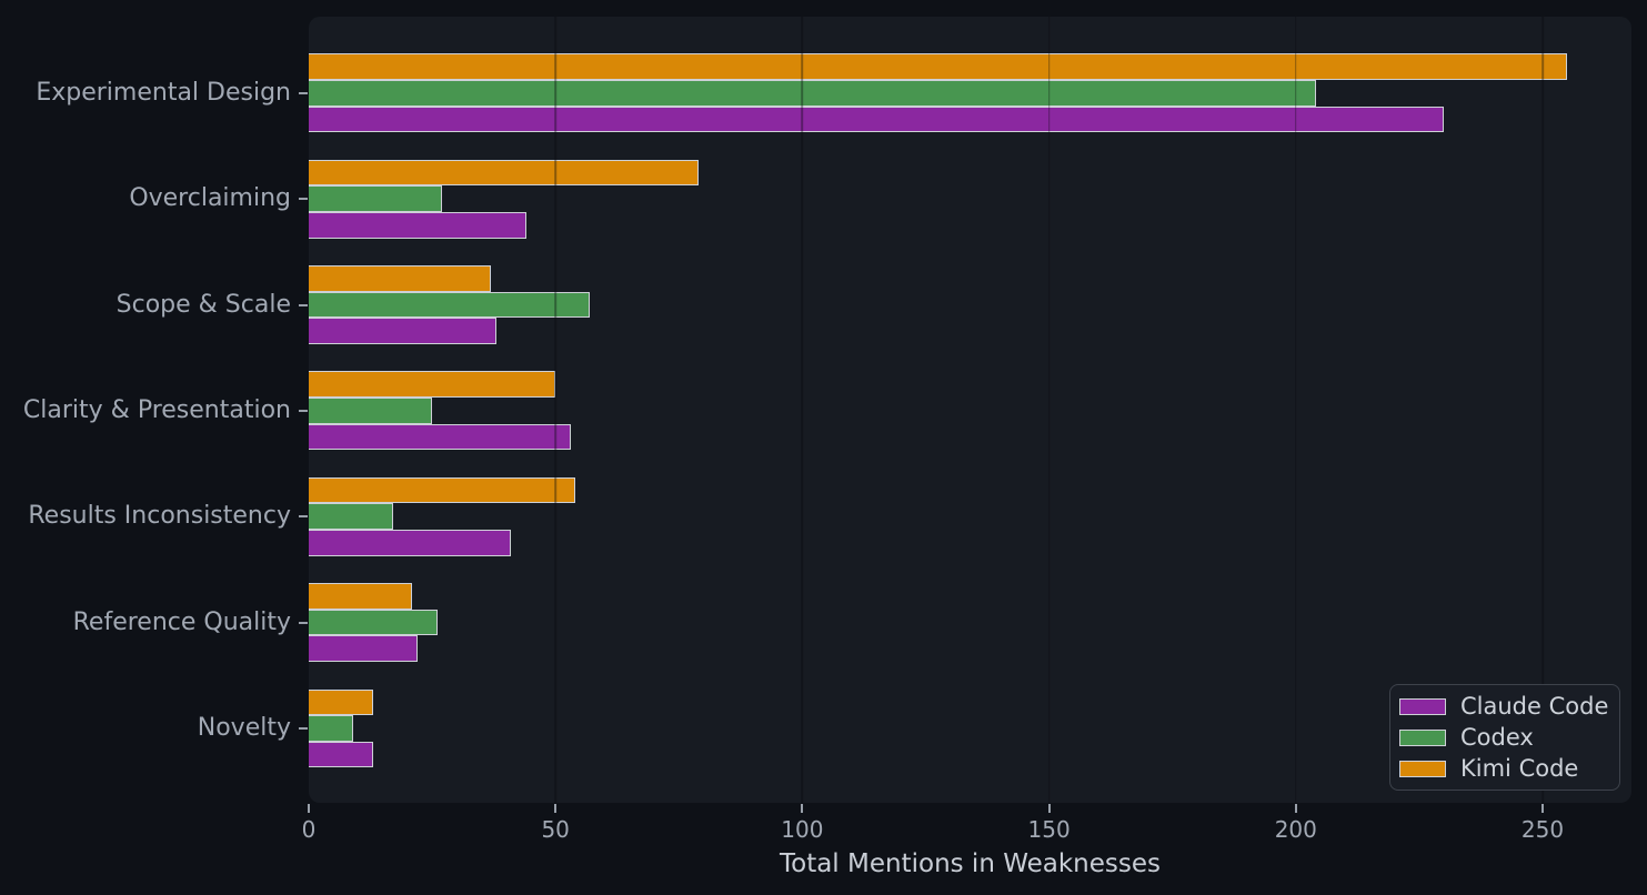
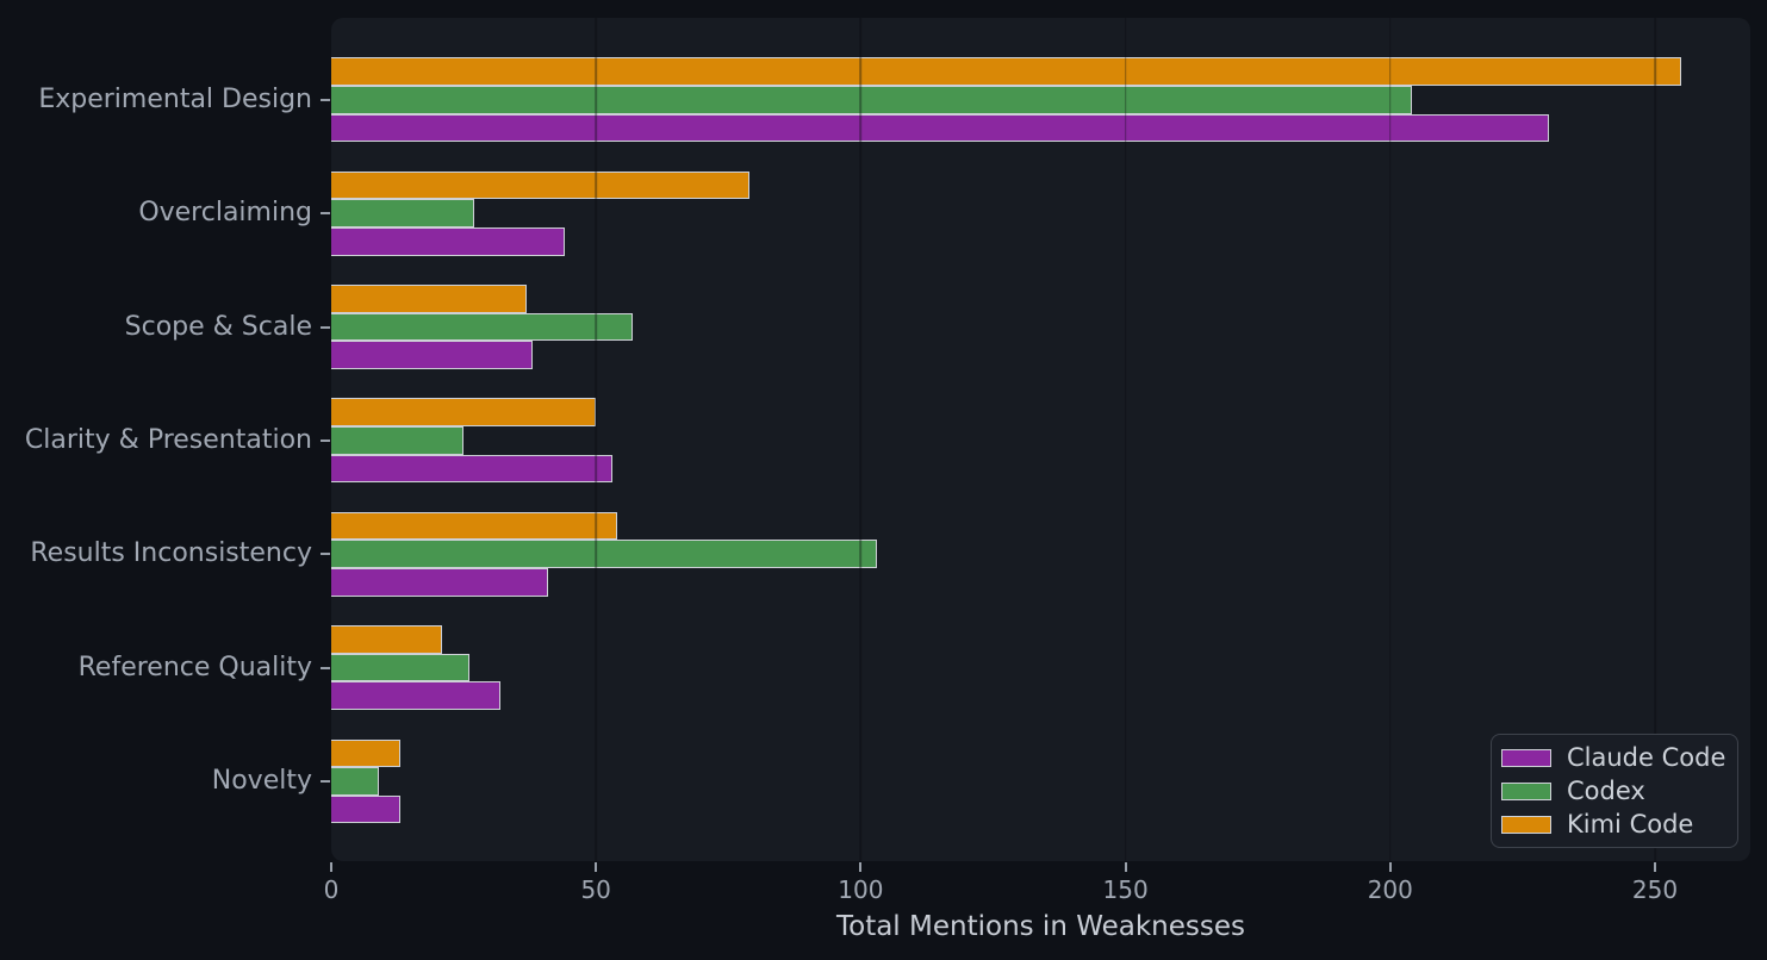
Codex/Results Inconsistency: 17 -> 103
Claude Code/Reference Quality: 22 -> 32
